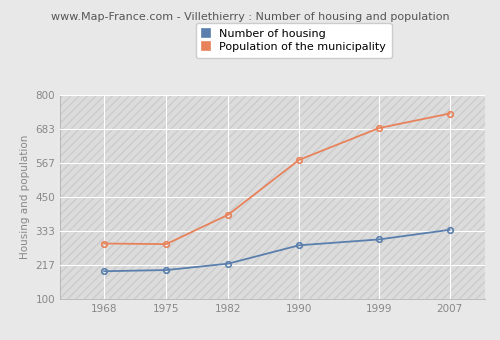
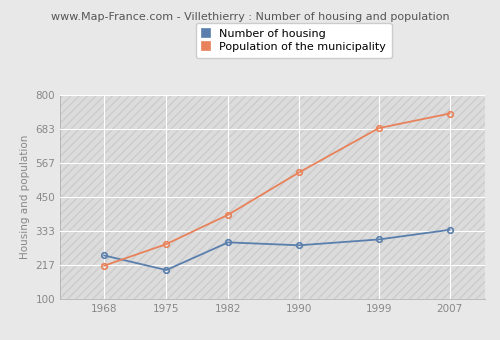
Number of housing/1968: 196 -> 250
Population of the municipality/1968: 291 -> 215
Number of housing/1982: 222 -> 295
Population of the municipality/1990: 578 -> 535
